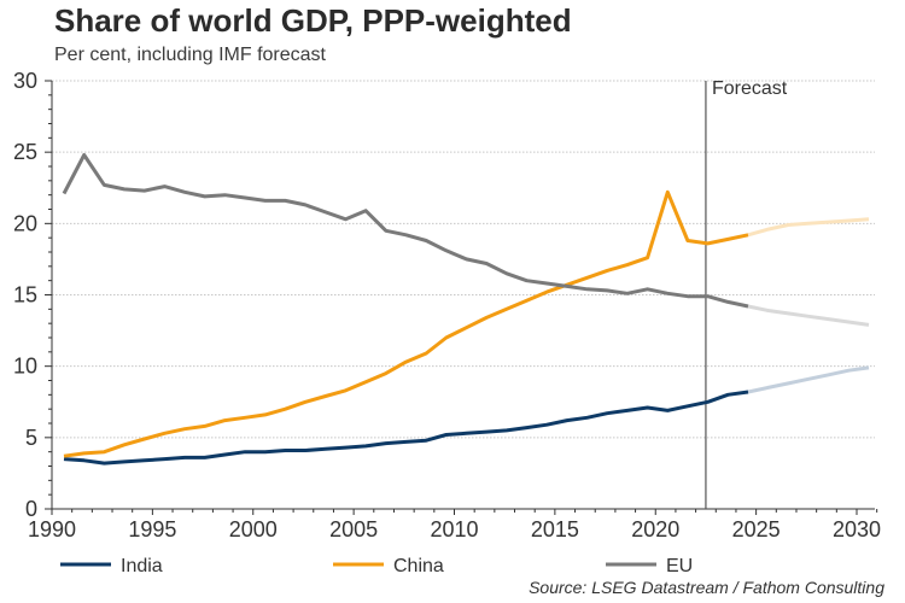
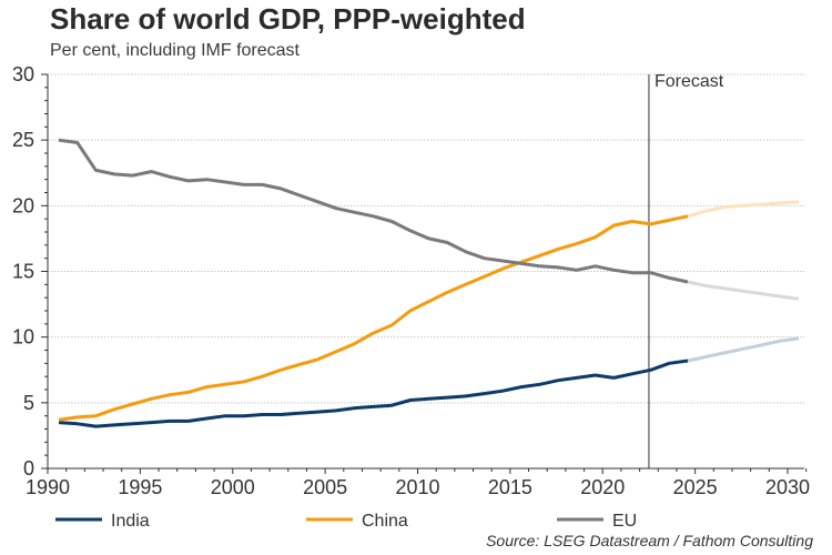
EU/1990: 22.1 -> 25.0
EU/2005: 20.9 -> 19.8
China/2020: 22.2 -> 18.5
